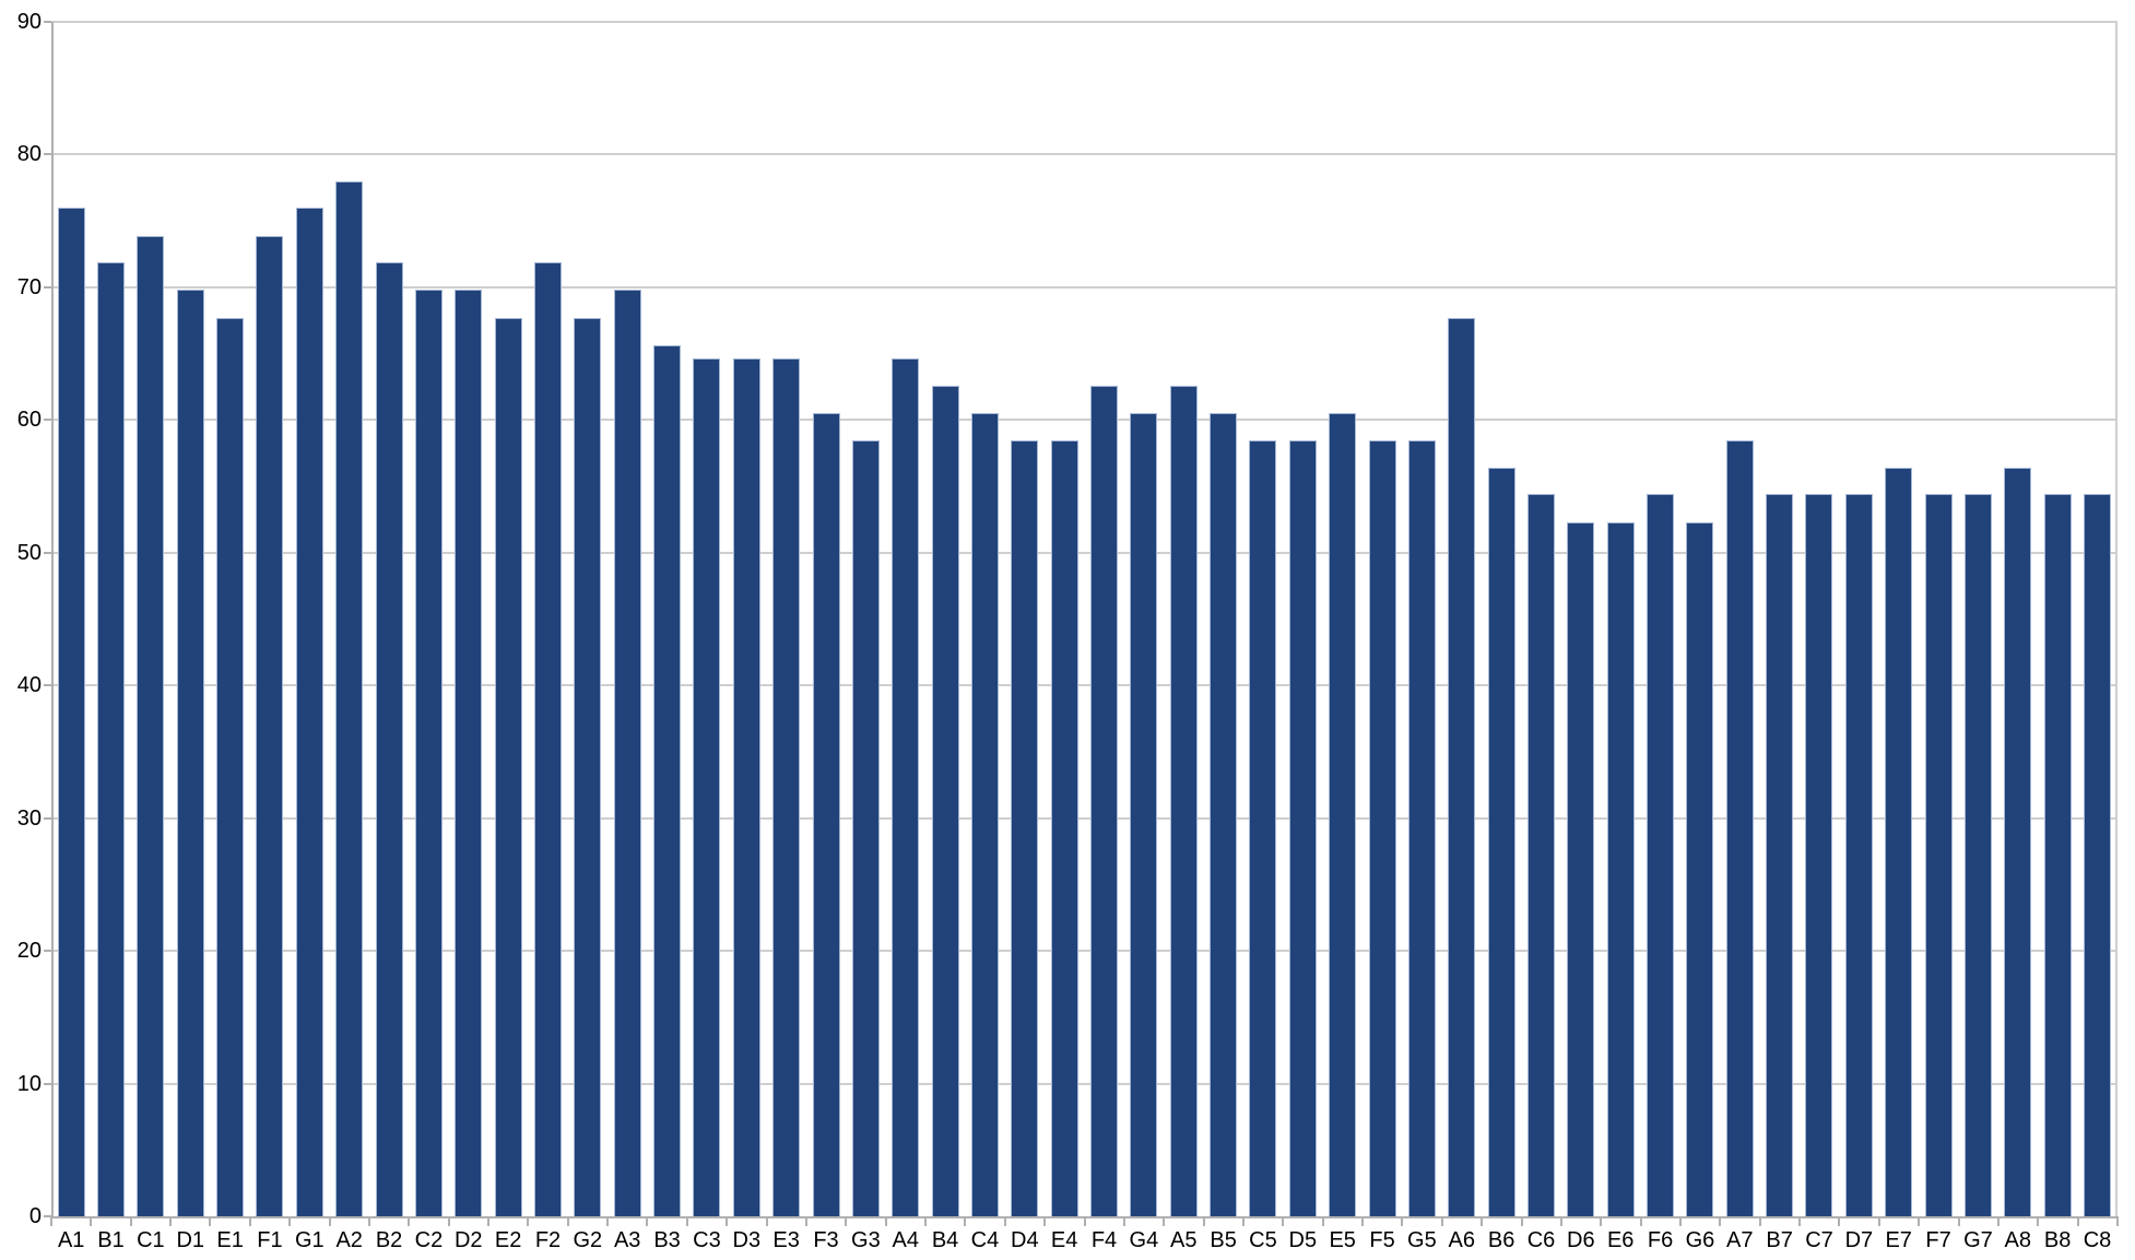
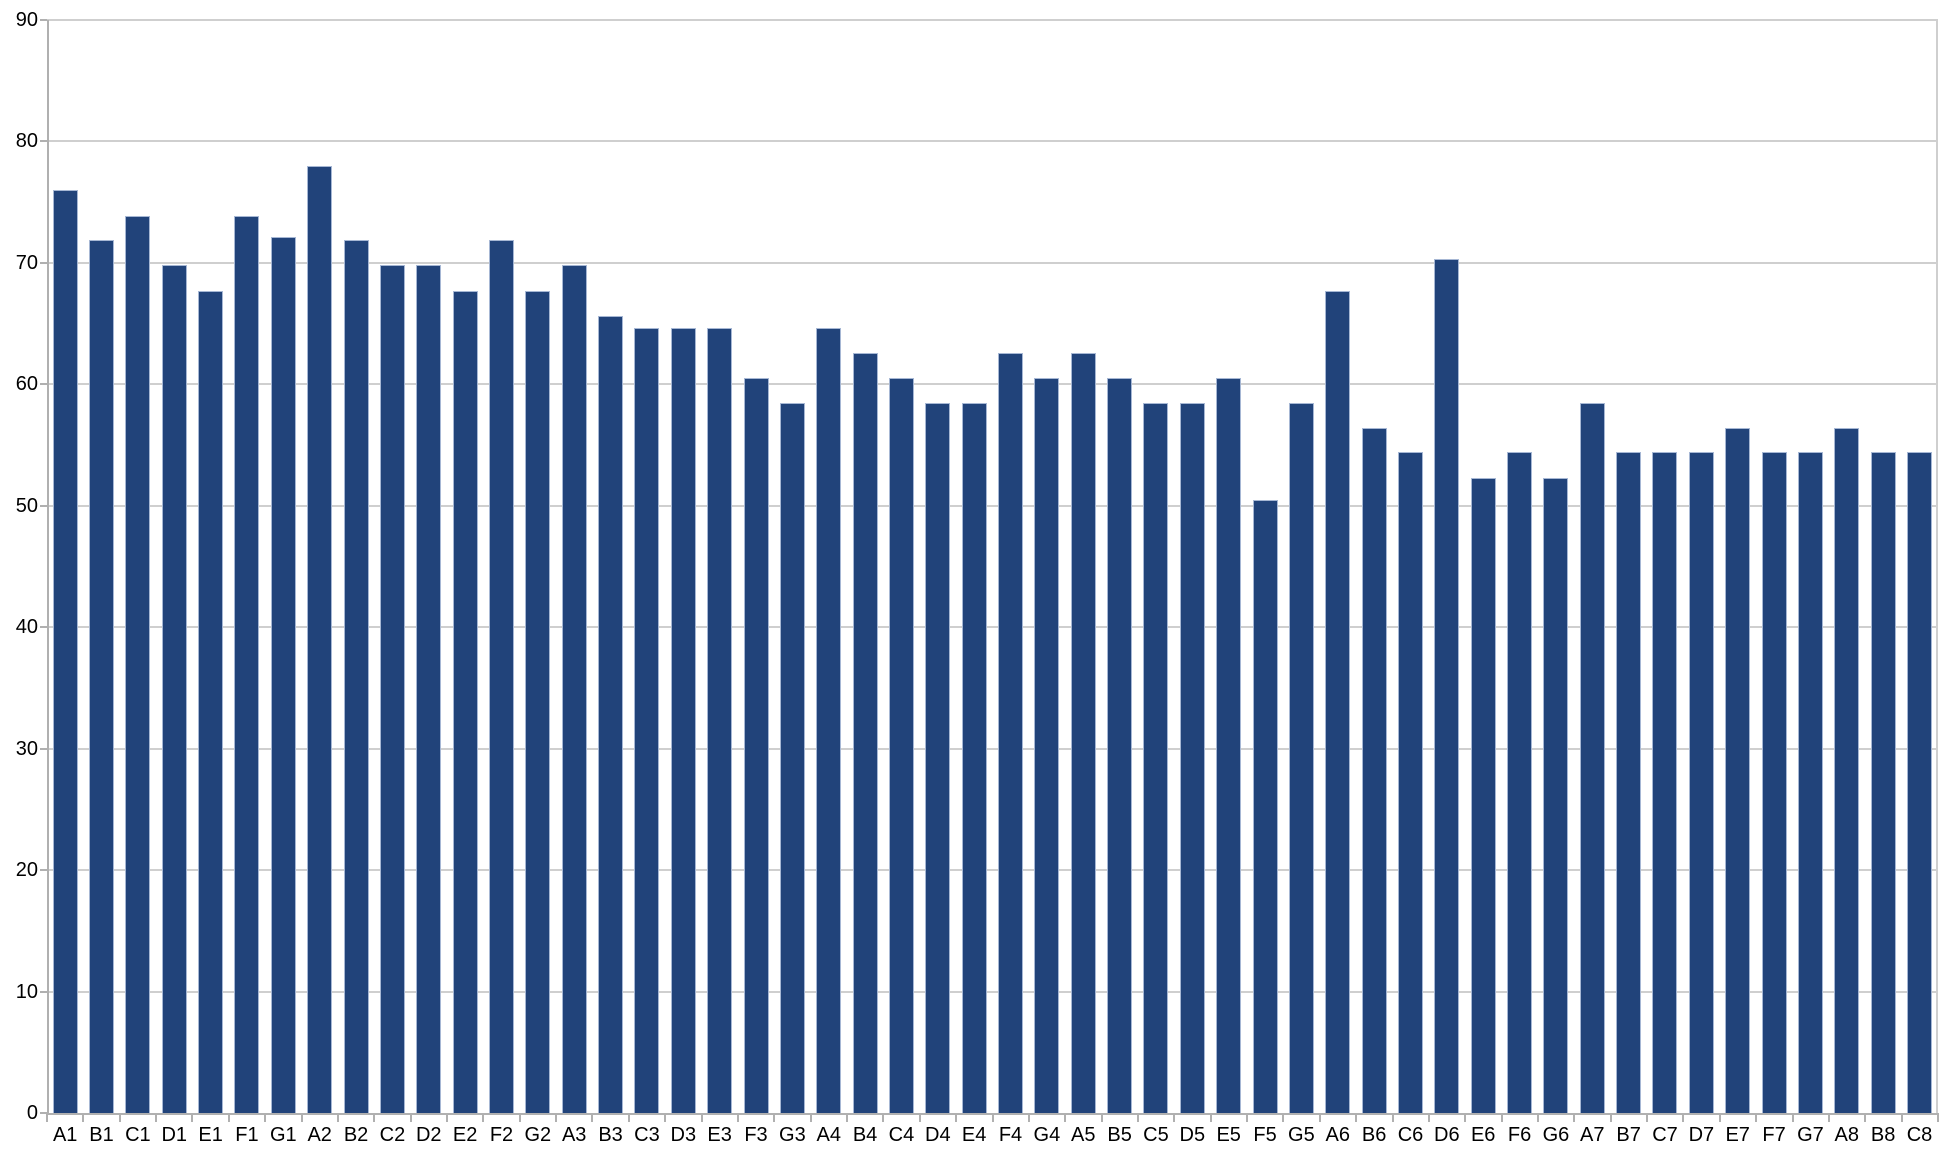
G1: 76.0 -> 72.1
F5: 58.5 -> 50.5
D6: 52.3 -> 70.3
